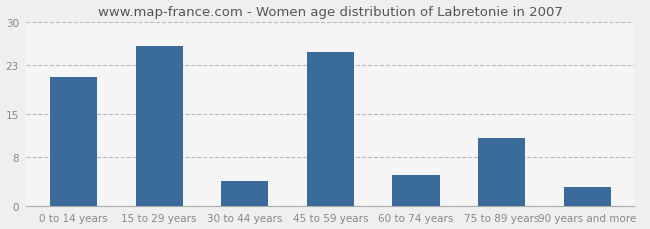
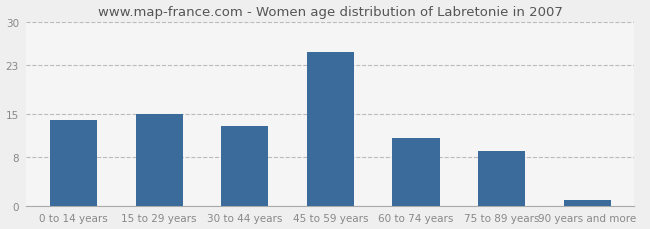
0 to 14 years: 21 -> 14
15 to 29 years: 26 -> 15
30 to 44 years: 4 -> 13
60 to 74 years: 5 -> 11
75 to 89 years: 11 -> 9
90 years and more: 3 -> 1
